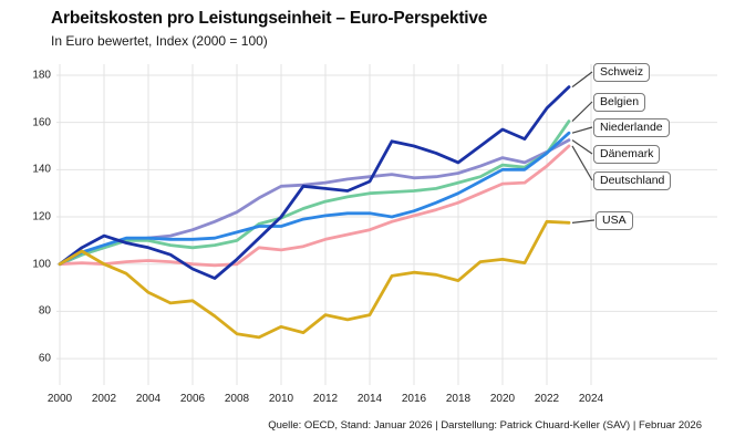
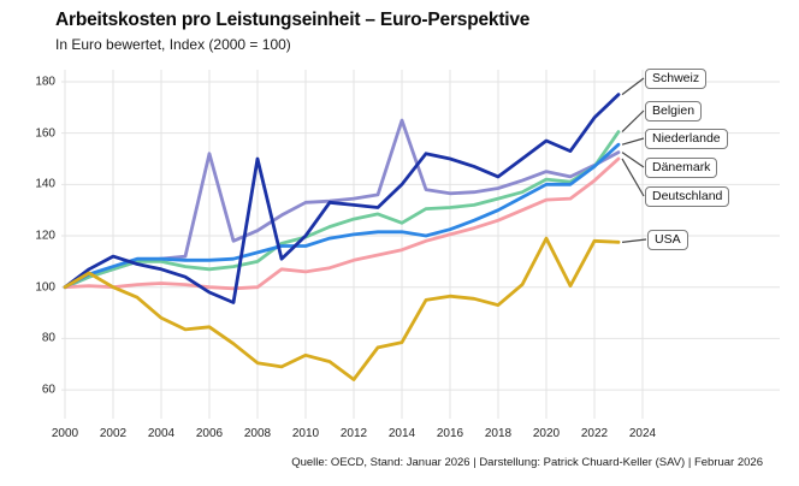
Dänemark/2006: 114 -> 152
Schweiz/2008: 102 -> 150
USA/2012: 78 -> 64
Schweiz/2014: 135 -> 140
Belgien/2014: 130 -> 125
Dänemark/2014: 137 -> 165
USA/2020: 102 -> 119
